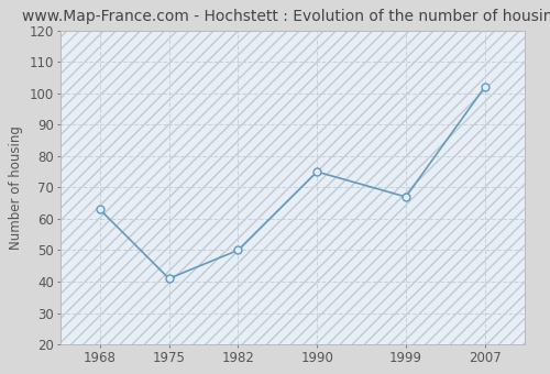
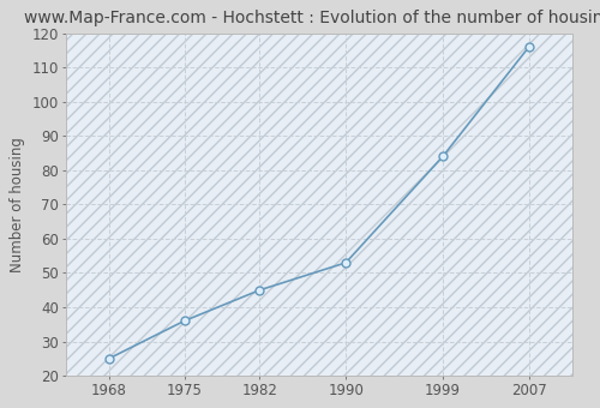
1968: 63 -> 25
1975: 41 -> 36
1982: 50 -> 45
1990: 75 -> 53
1999: 67 -> 84
2007: 102 -> 116
